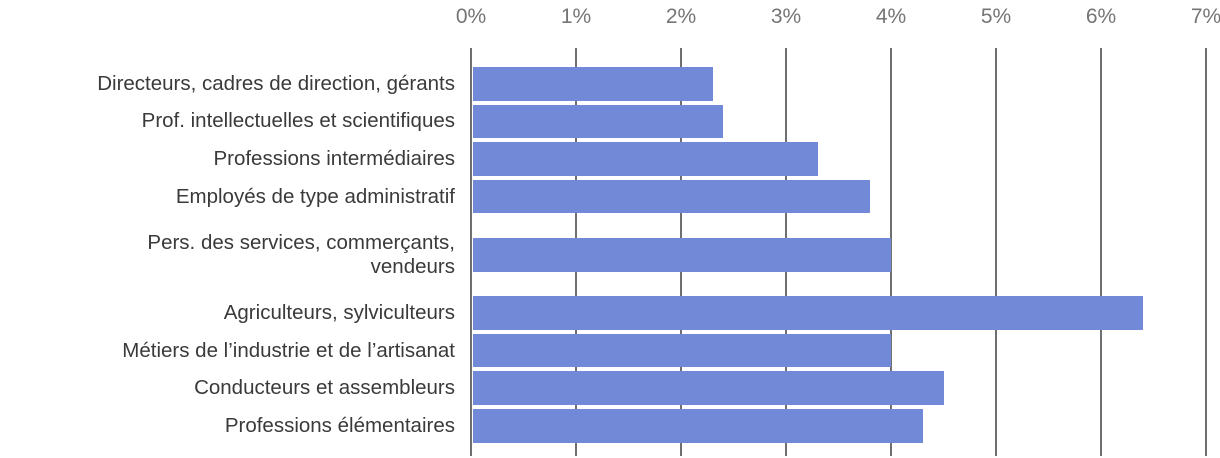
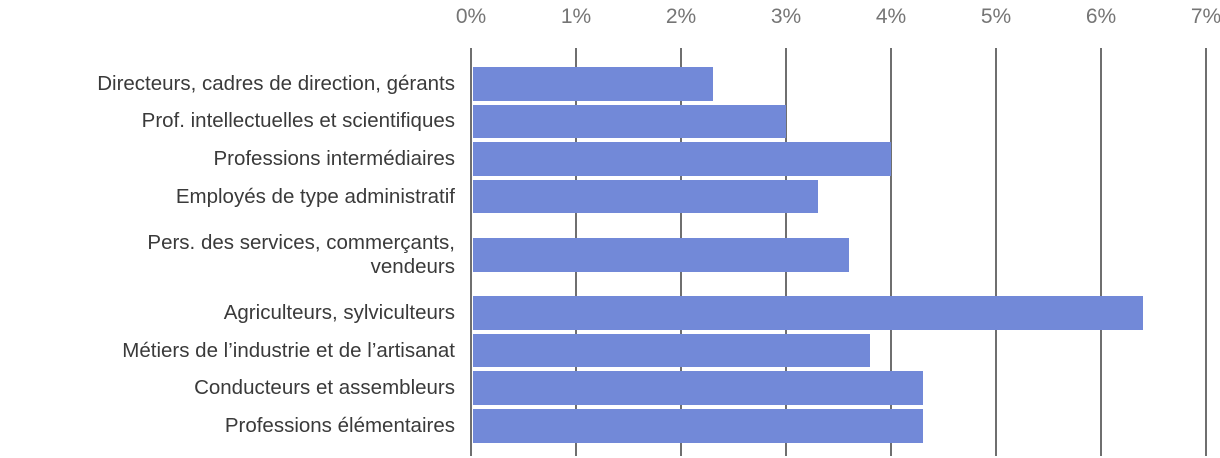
Prof. intellectuelles et scientifiques: 2.4% -> 3.0%
Professions intermédiaires: 3.3% -> 4.0%
Employés de type administratif: 3.8% -> 3.3%
Pers. des services, commerçants, vendeurs: 4.0% -> 3.6%
Métiers de l’industrie et de l’artisanat: 4.0% -> 3.8%
Conducteurs et assembleurs: 4.5% -> 4.3%
